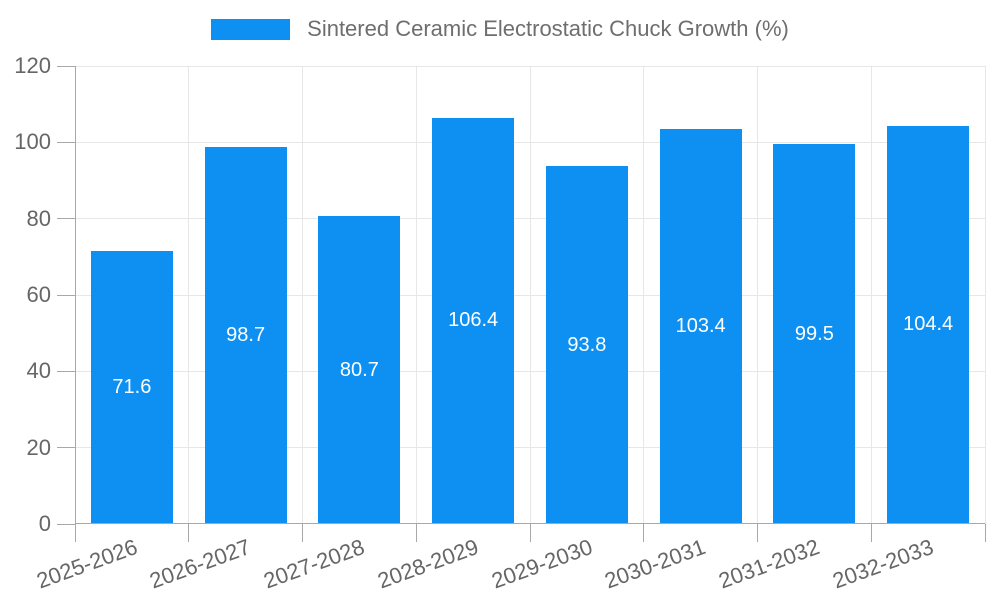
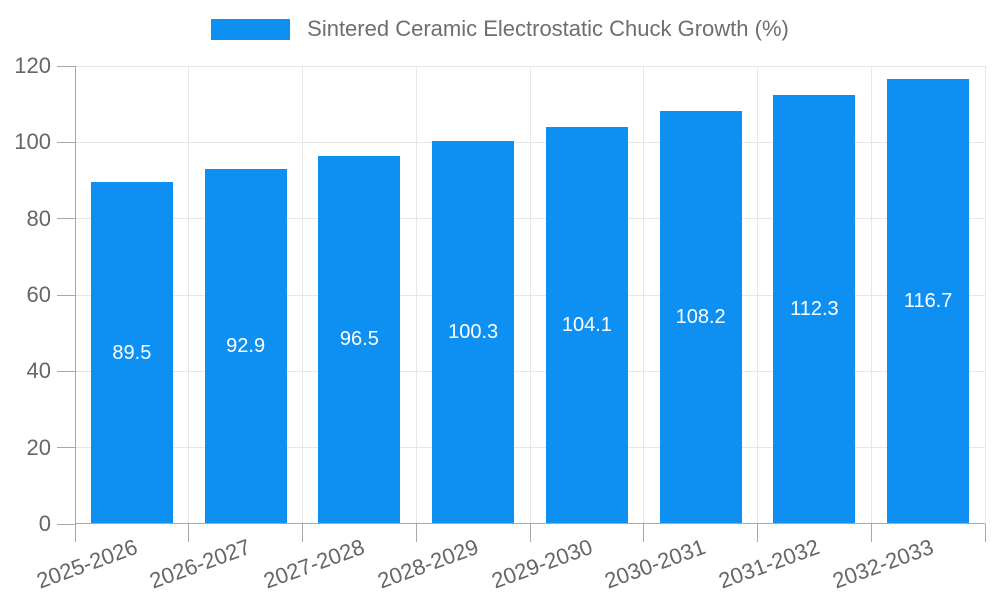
2025-2026: 71.6 -> 89.5
2026-2027: 98.7 -> 92.9
2027-2028: 80.7 -> 96.5
2028-2029: 106.4 -> 100.3
2029-2030: 93.8 -> 104.1
2030-2031: 103.4 -> 108.2
2031-2032: 99.5 -> 112.3
2032-2033: 104.4 -> 116.7
